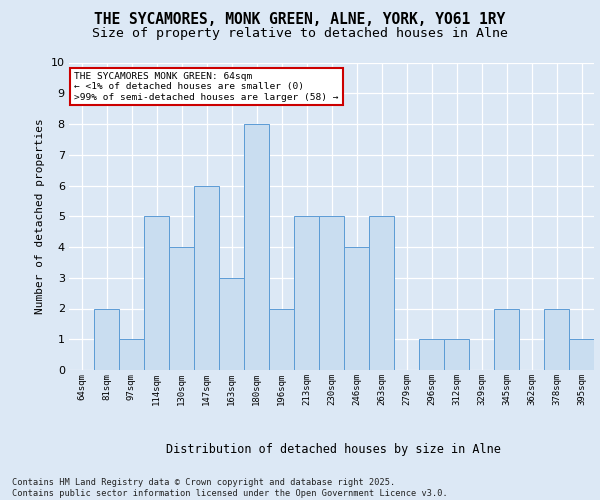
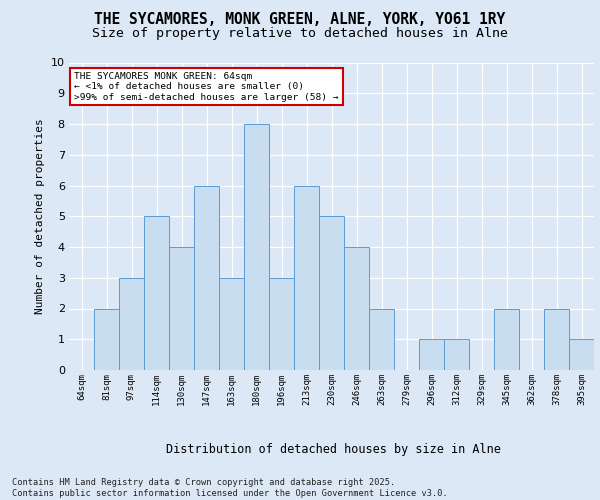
97sqm: 1 -> 3
196sqm: 2 -> 3
213sqm: 5 -> 6
263sqm: 5 -> 2
